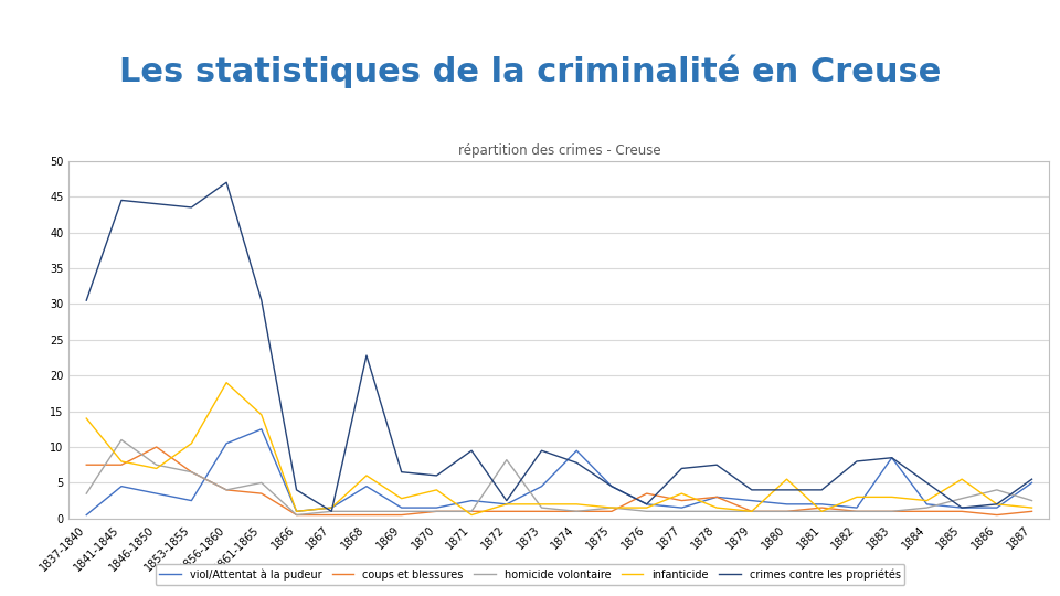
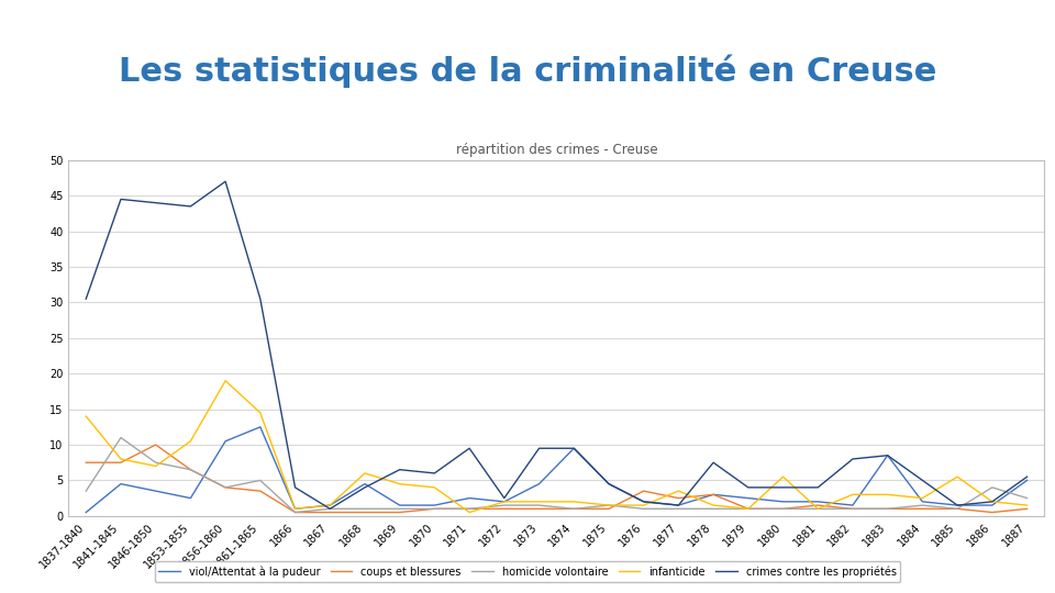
crimes contre les propriétés/1868: 22.8 -> 4.0
infanticide/1869: 2.8 -> 4.5
homicide volontaire/1872: 8.2 -> 1.5
crimes contre les propriétés/1874: 7.8 -> 9.5
crimes contre les propriétés/1877: 7.0 -> 1.5
homicide volontaire/1885: 2.8 -> 1.0
